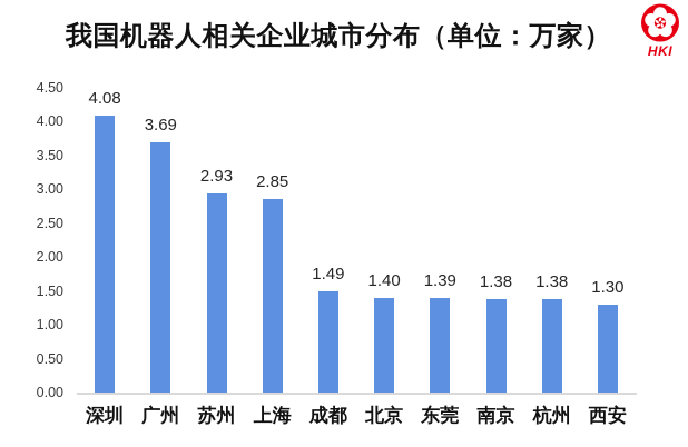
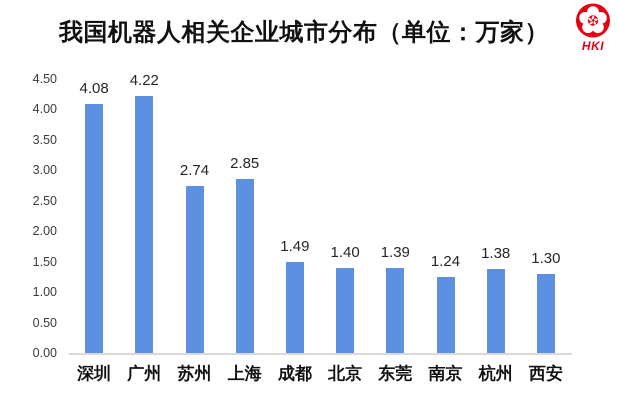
广州: 3.69 -> 4.22
苏州: 2.93 -> 2.74
南京: 1.38 -> 1.24
